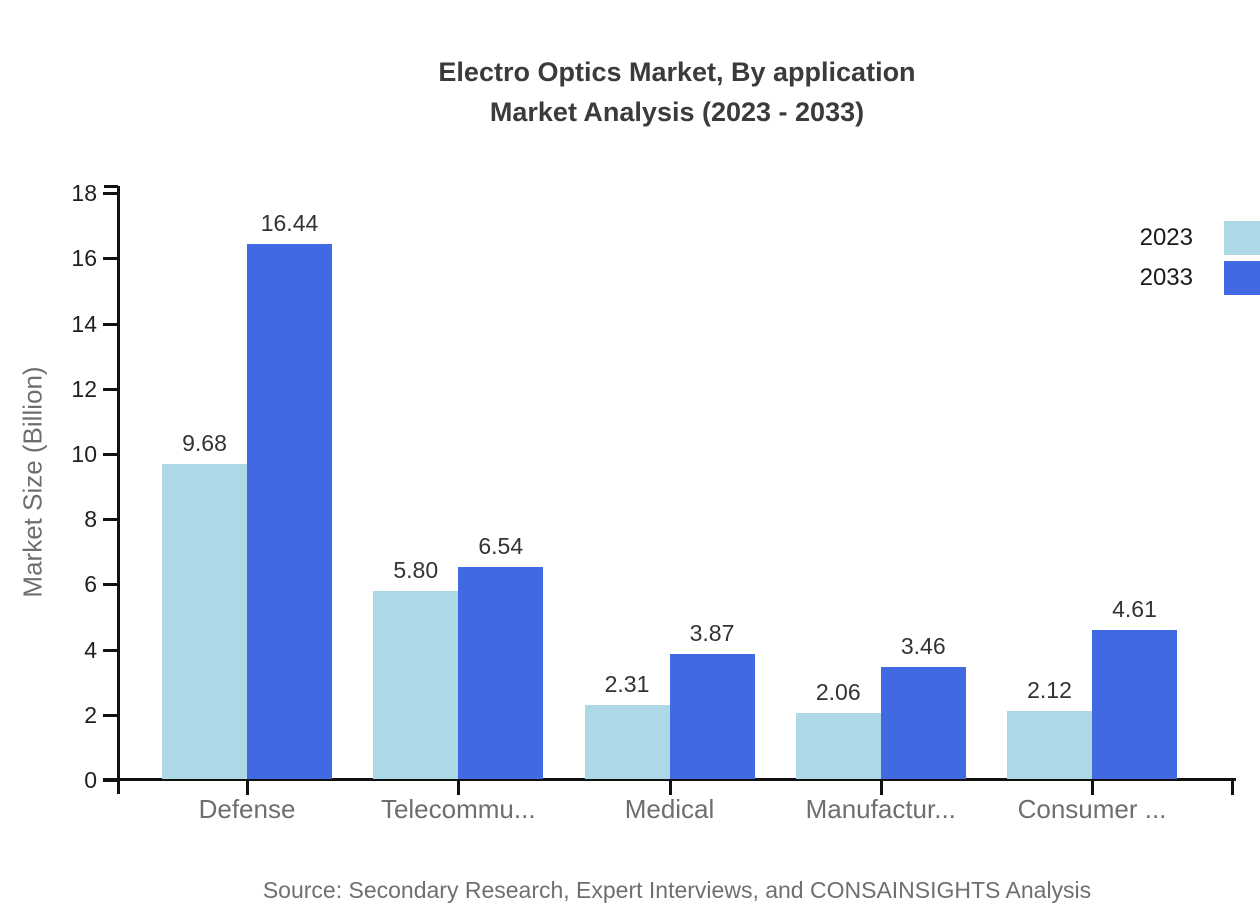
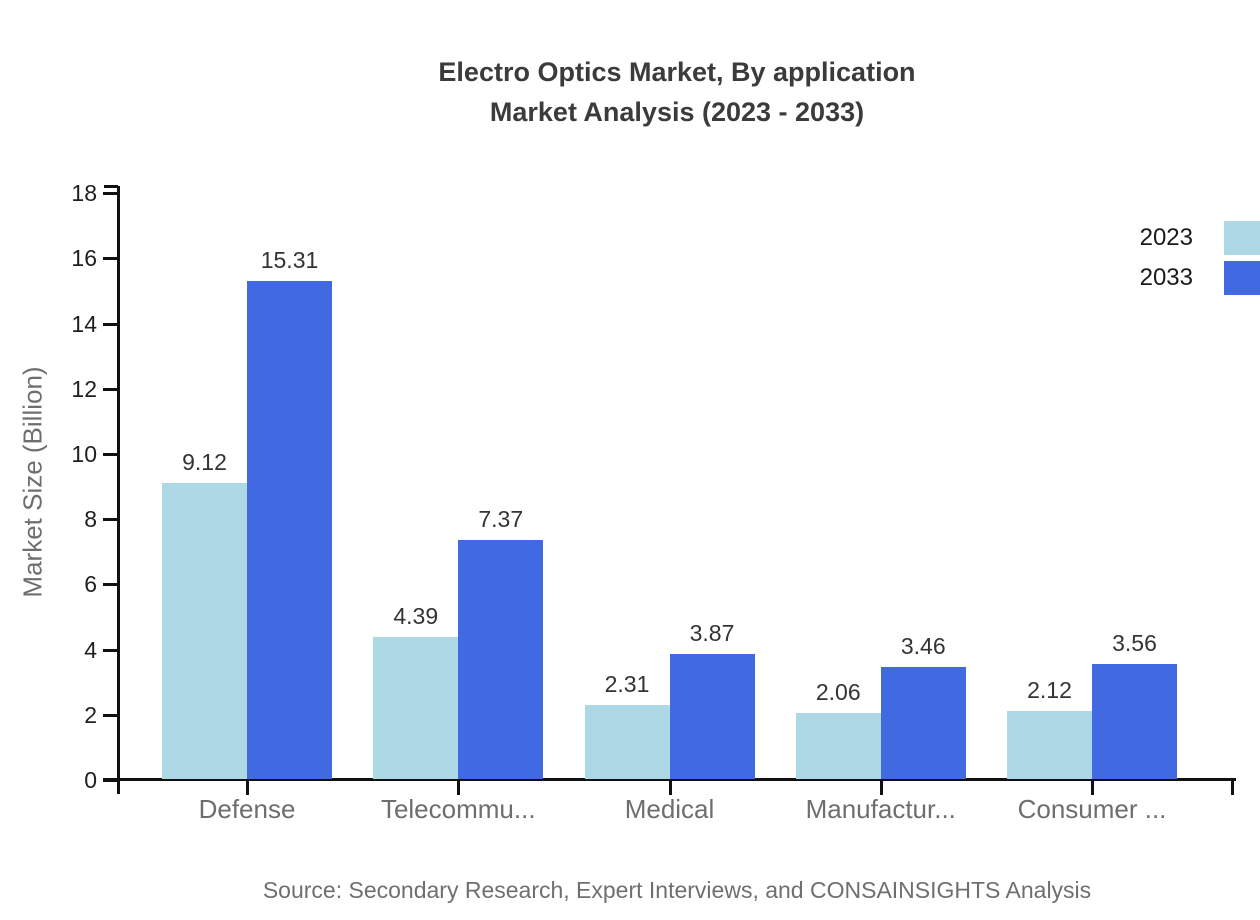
2023/Defense: 9.68 -> 9.12
2033/Defense: 16.44 -> 15.31
2023/Telecommu...: 5.80 -> 4.39
2033/Telecommu...: 6.54 -> 7.37
2033/Consumer ...: 4.61 -> 3.56
